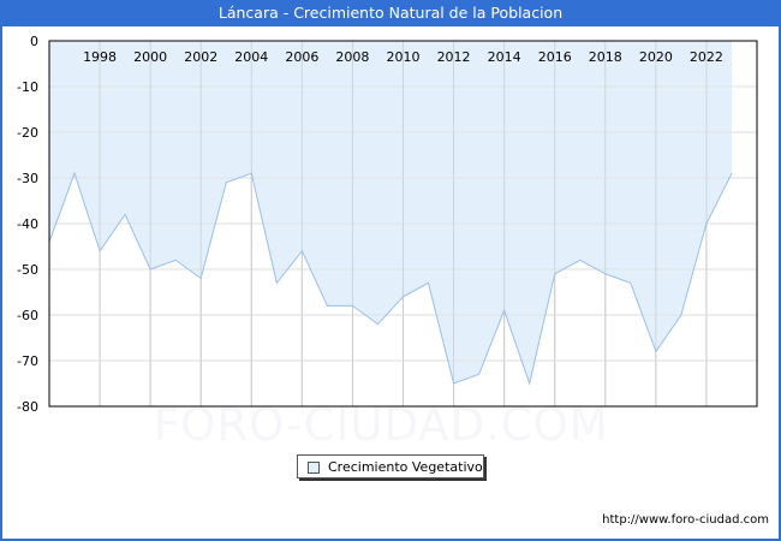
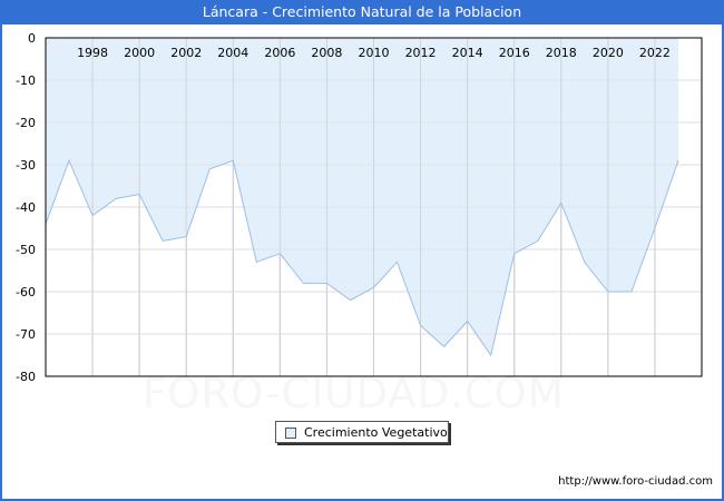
1998: -46 -> -42
2000: -50 -> -37
2002: -52 -> -47
2006: -46 -> -51
2010: -56 -> -59
2012: -75 -> -68
2014: -59 -> -67
2018: -51 -> -39
2020: -68 -> -60
2022: -40 -> -45
